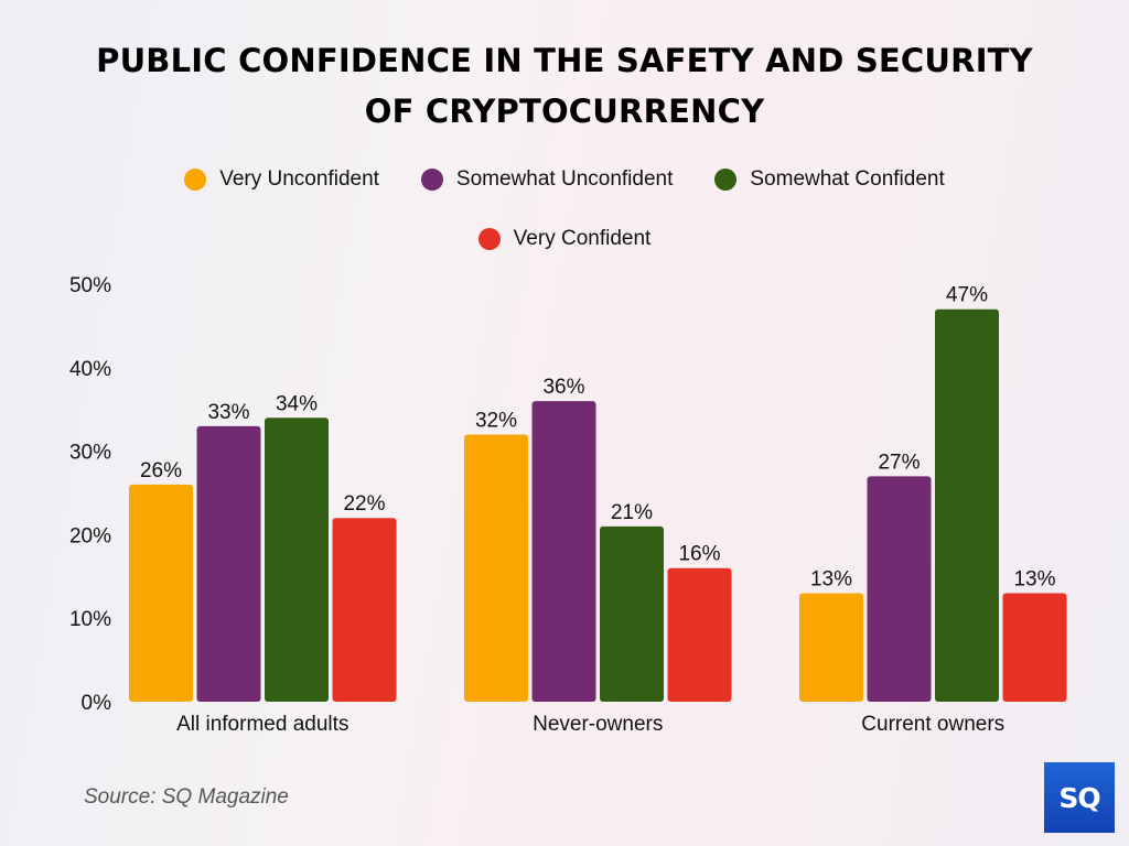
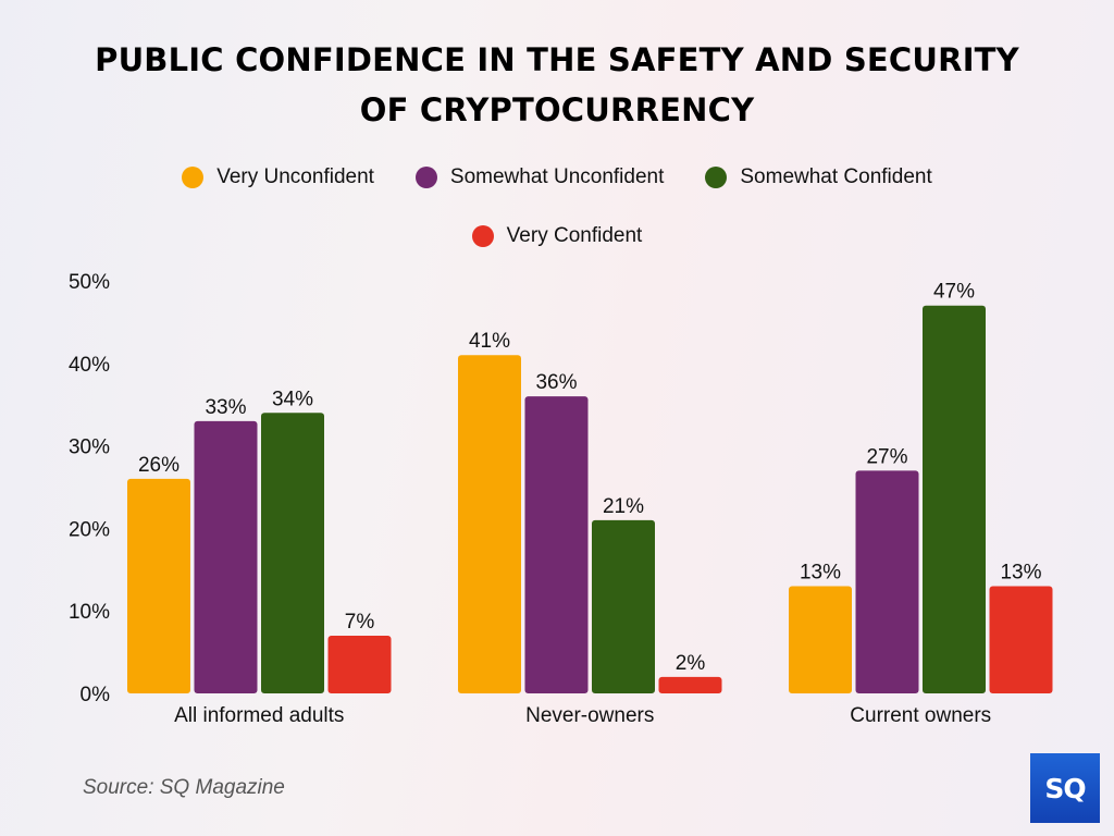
Very Confident/All informed adults: 22% -> 7%
Very Unconfident/Never-owners: 32% -> 41%
Very Confident/Never-owners: 16% -> 2%
